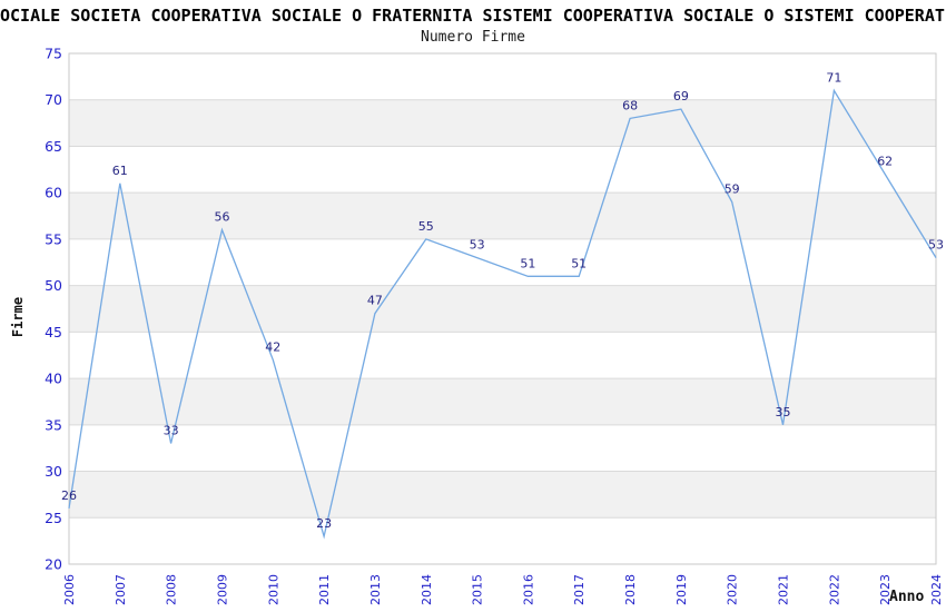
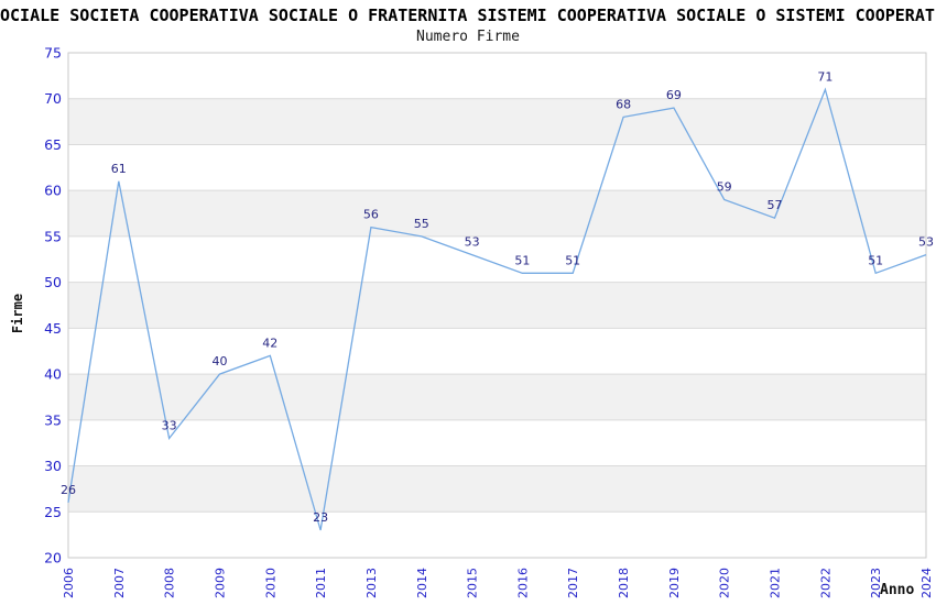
2009: 56 -> 40
2013: 47 -> 56
2021: 35 -> 57
2023: 62 -> 51
